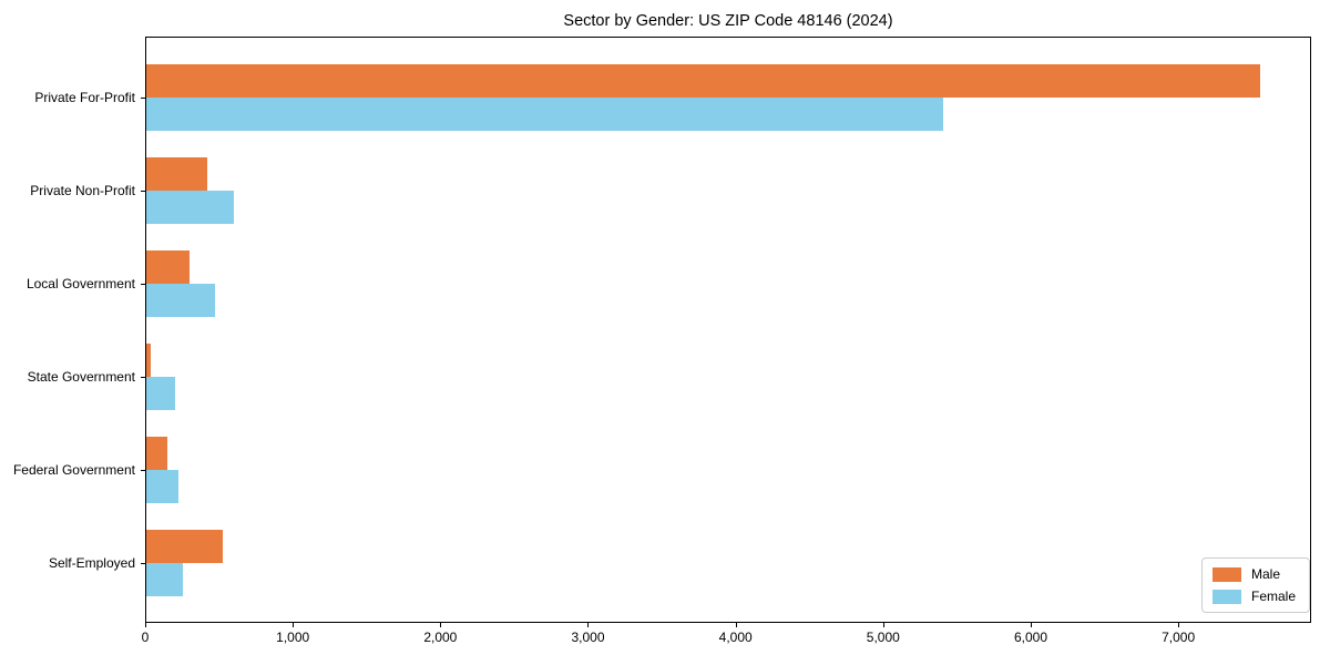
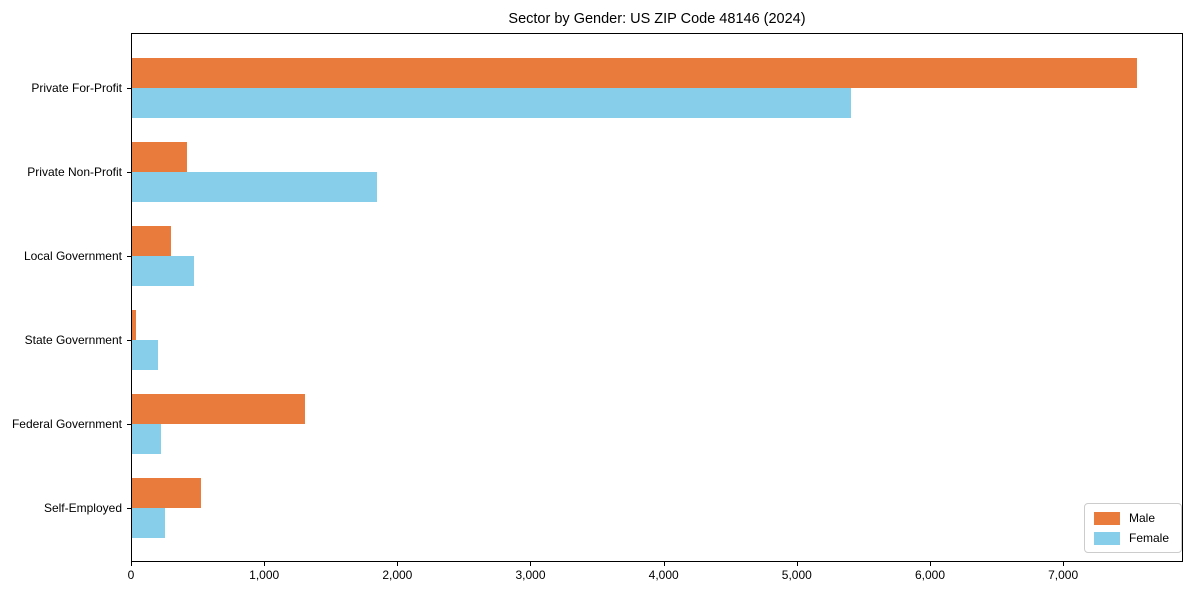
Female/Private Non-Profit: 590 -> 1840
Male/Federal Government: 140 -> 1300
